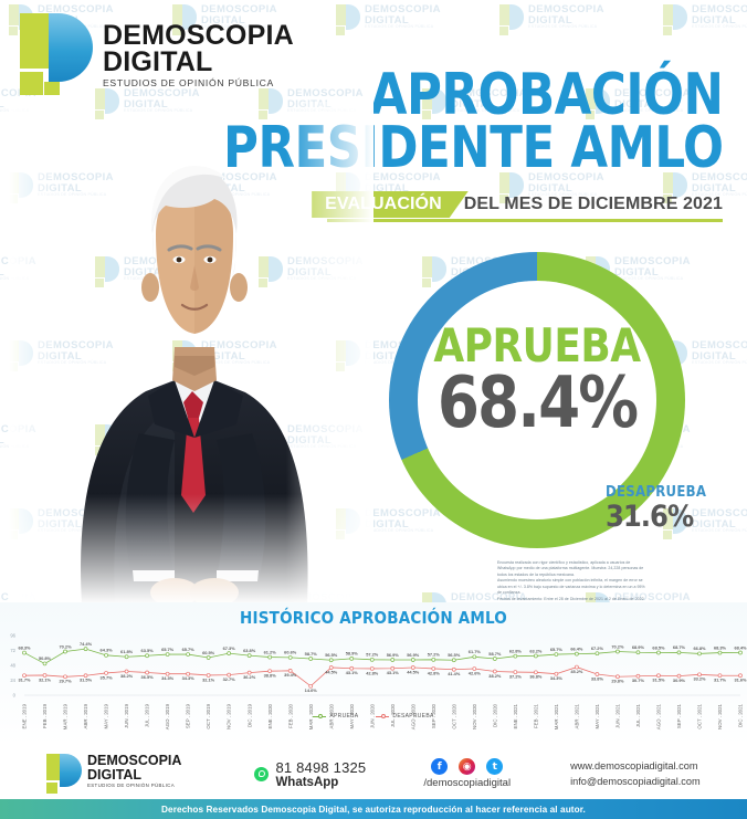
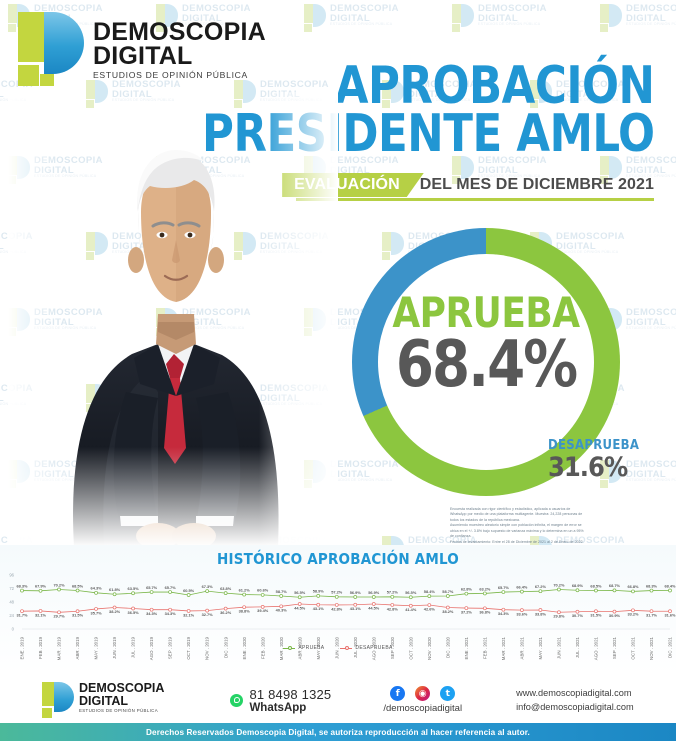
APRUEBA/FEB . 2019: 50.8% -> 67.9%
APRUEBA/ABR . 2019: 74.4% -> 68.5%
DESAPRUEBA/MAR . 2020: 14.6% -> 40.3%
APRUEBA/NOV . 2020: 61.7% -> 58.4%
DESAPRUEBA/ABR . 2021: 45.2% -> 33.6%
